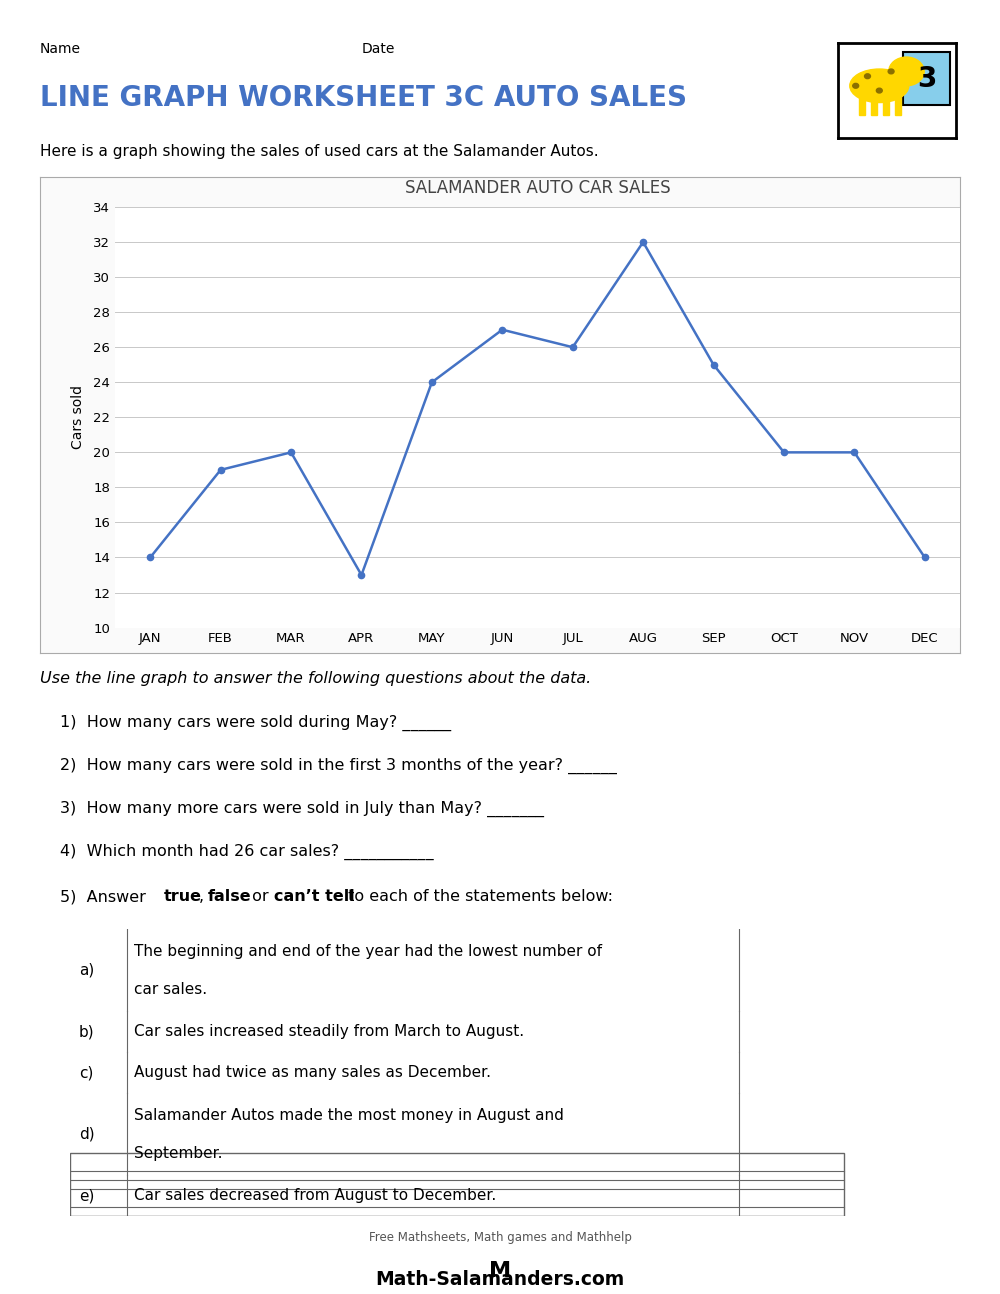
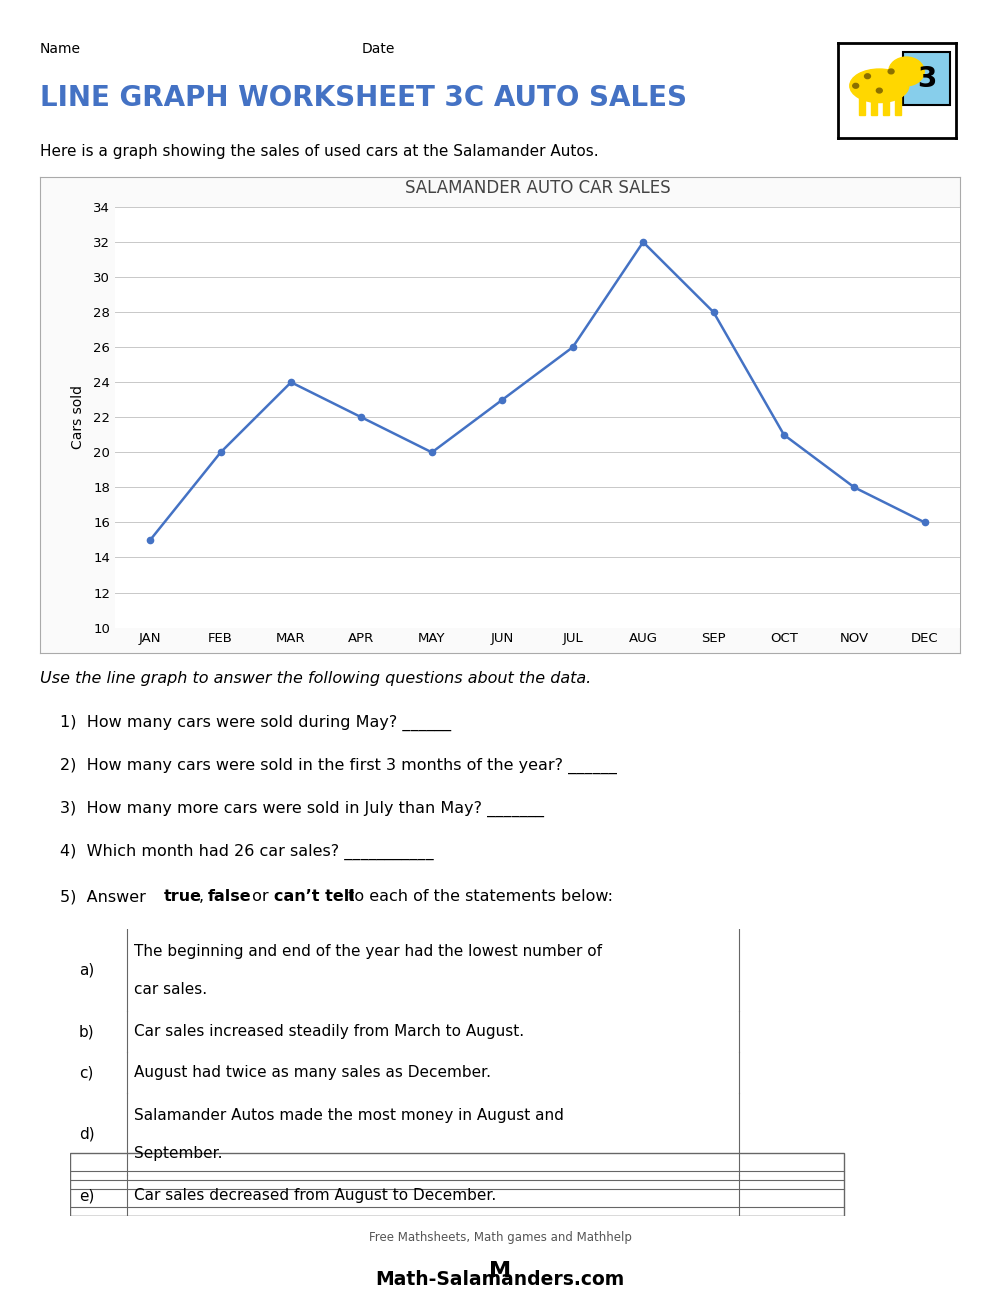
JAN: 14 -> 15
FEB: 19 -> 20
MAR: 20 -> 24
APR: 13 -> 22
MAY: 24 -> 20
JUN: 27 -> 23
SEP: 25 -> 28
OCT: 20 -> 21
NOV: 20 -> 18
DEC: 14 -> 16
